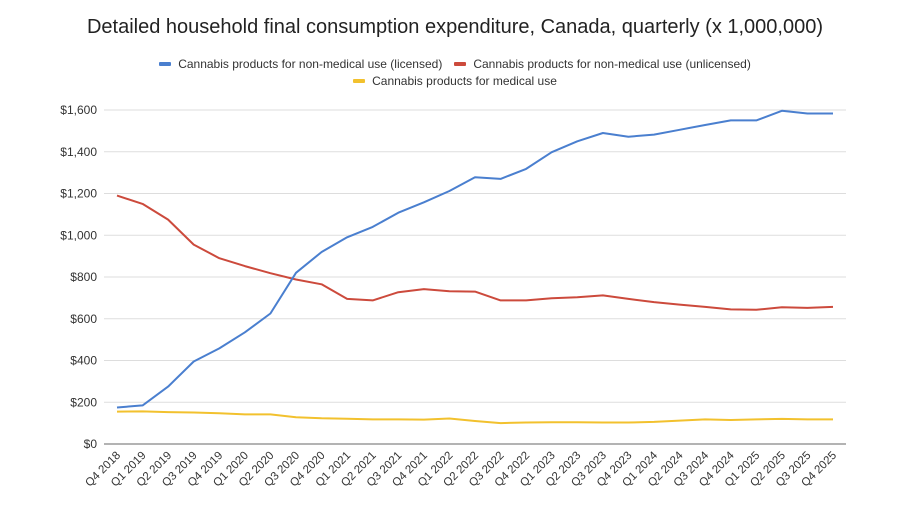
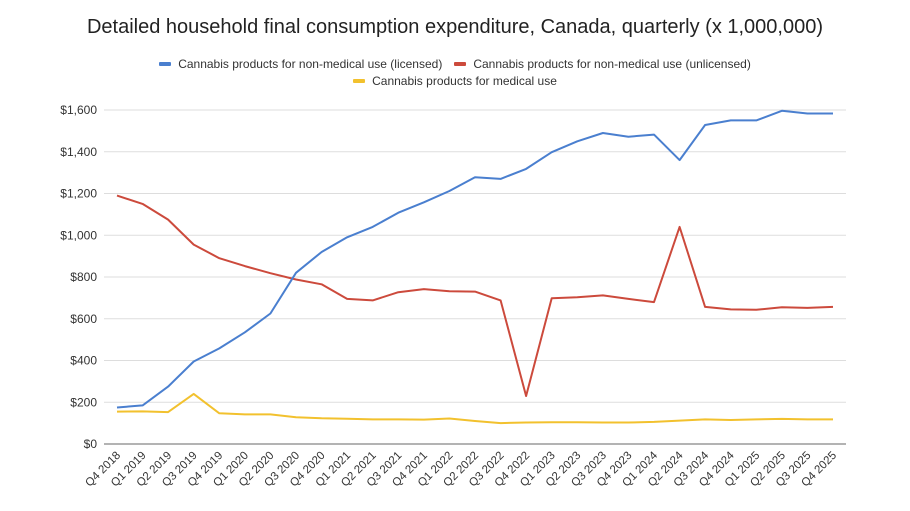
Cannabis products for medical use/Q3 2019: $150 -> $240
Cannabis products for non-medical use (unlicensed)/Q4 2022: $690 -> $230
Cannabis products for non-medical use (licensed)/Q2 2024: $1500 -> $1360
Cannabis products for non-medical use (unlicensed)/Q2 2024: $670 -> $1040
